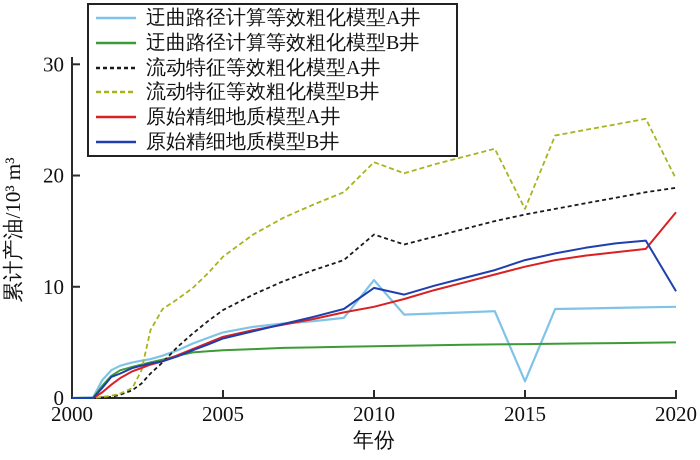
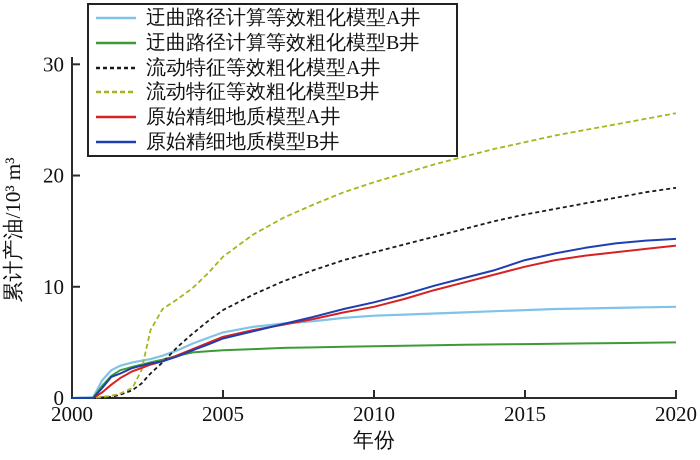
迂曲路径计算等效粗化模型A井/2010: 10.6 -> 7.4
流动特征等效粗化模型A井/2010: 14.7 -> 13.1
流动特征等效粗化模型B井/2010: 21.2 -> 19.4
原始精细地质模型B井/2010: 9.9 -> 8.6
迂曲路径计算等效粗化模型A井/2015: 1.5 -> 7.9
流动特征等效粗化模型B井/2015: 17.0 -> 23.0
流动特征等效粗化模型B井/2020: 19.7 -> 25.6
原始精细地质模型A井/2020: 16.7 -> 13.7
原始精细地质模型B井/2020: 9.6 -> 14.3
